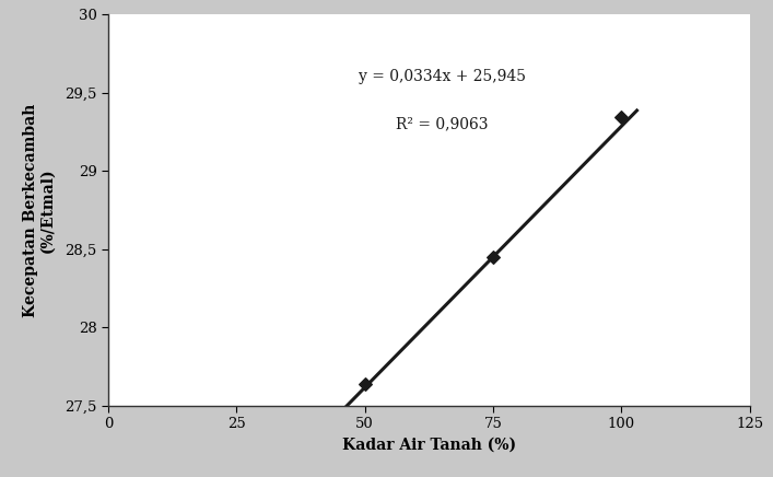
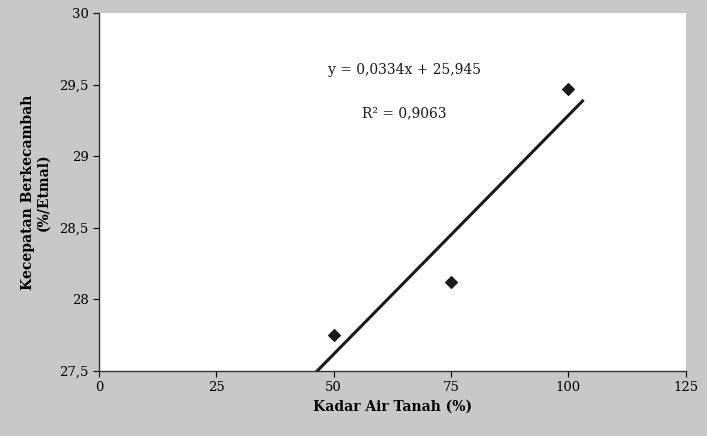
50: 27,64 -> 27,75
75: 28,45 -> 28,12
100: 29,34 -> 29,47
